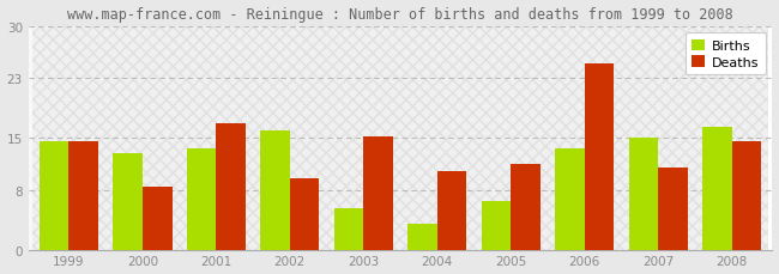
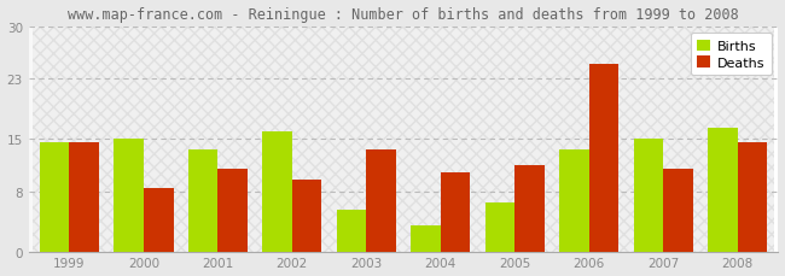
Births/2000: 13.0 -> 15.0
Deaths/2001: 17.0 -> 11.0
Deaths/2003: 15.2 -> 13.5
